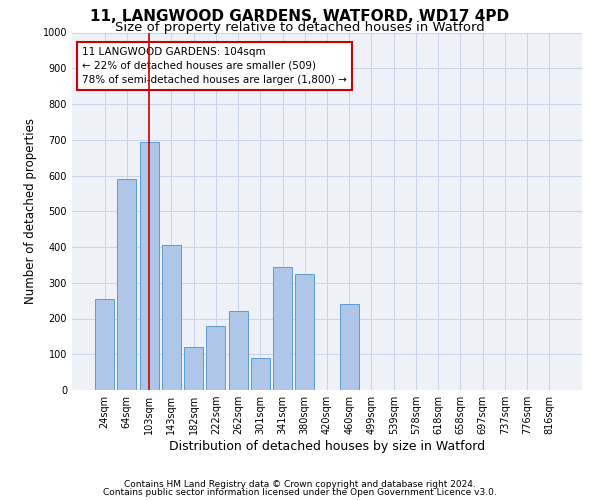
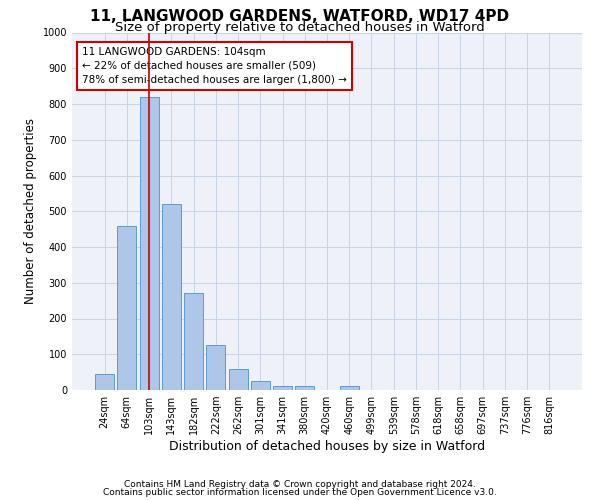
24sqm: 255 -> 46
64sqm: 590 -> 460
103sqm: 695 -> 820
143sqm: 405 -> 520
182sqm: 120 -> 270
222sqm: 180 -> 125
262sqm: 220 -> 58
301sqm: 90 -> 25
341sqm: 345 -> 10
380sqm: 325 -> 12
460sqm: 240 -> 10
